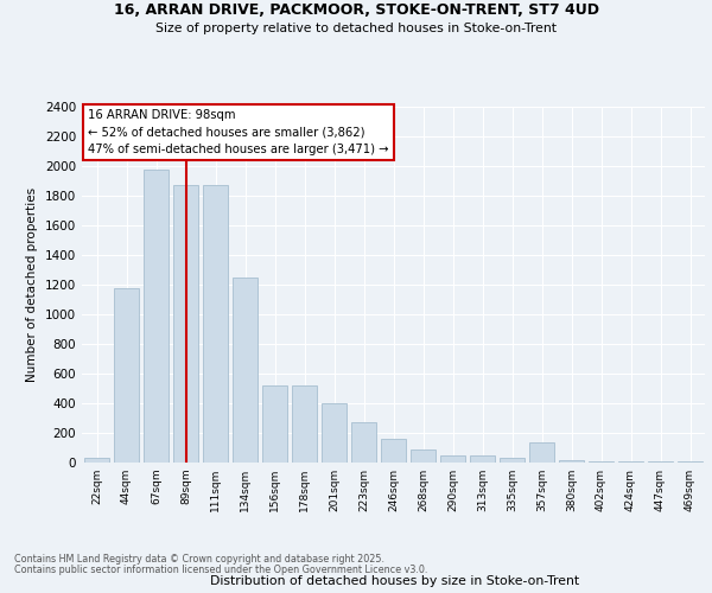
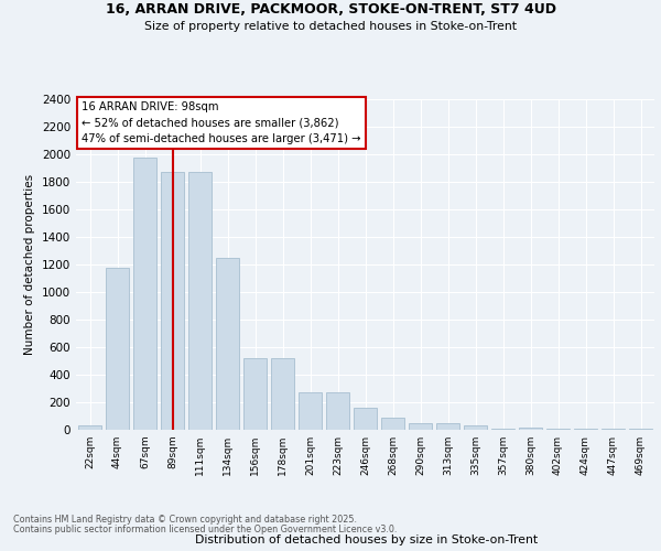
201sqm: 400 -> 270
357sqm: 140 -> 10
